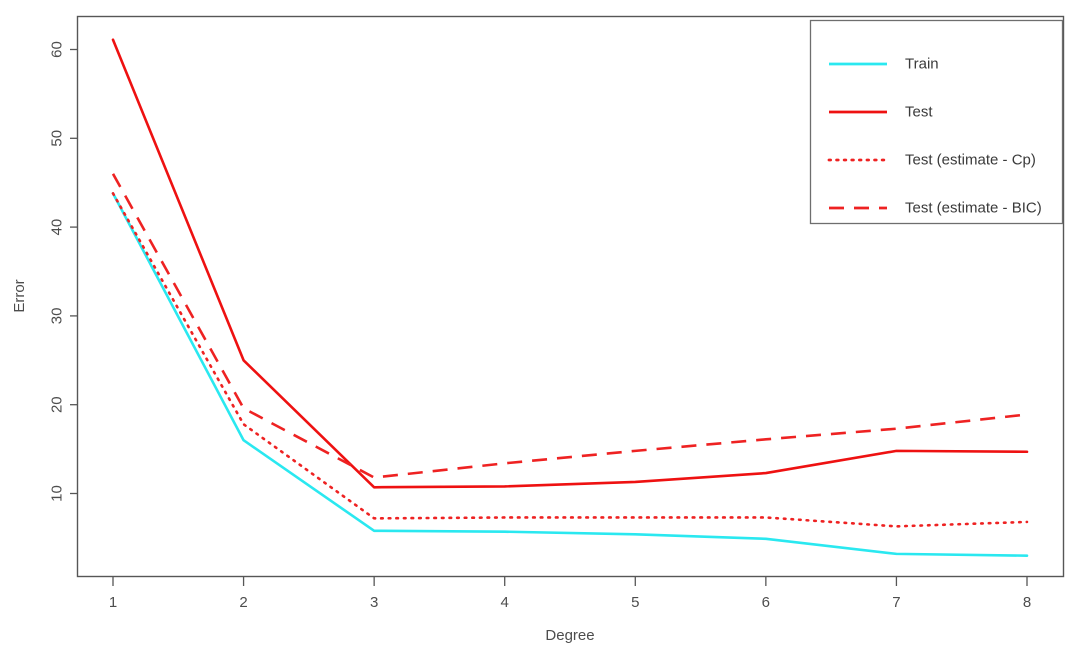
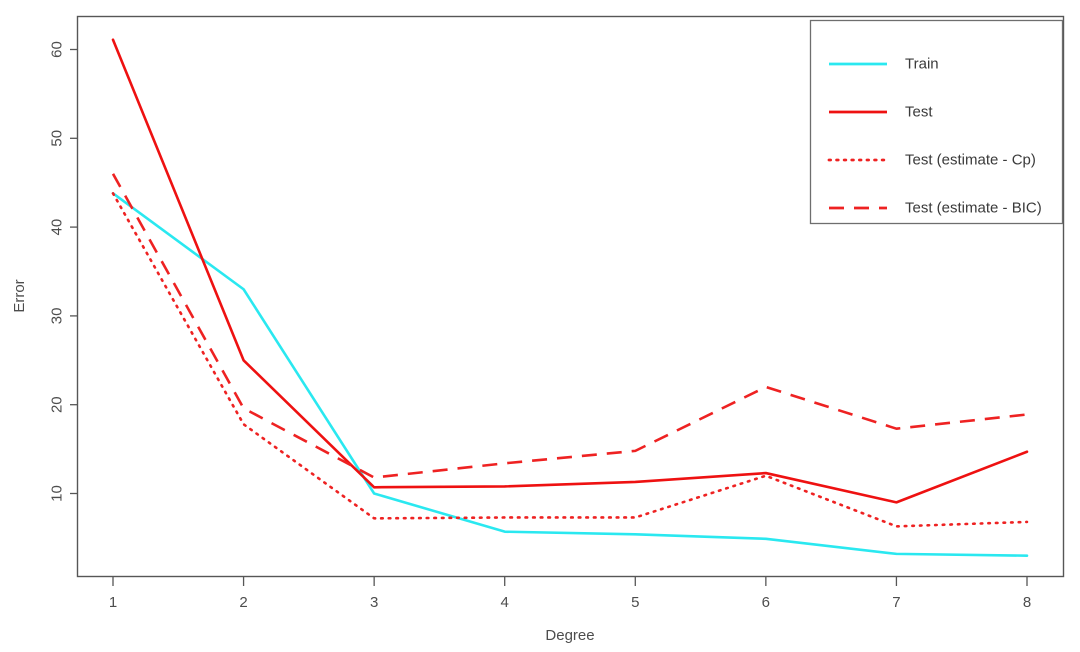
Train/2: 16 -> 33
Train/3: 6 -> 10
Test (estimate - Cp)/6: 7 -> 12
Test (estimate - BIC)/6: 16 -> 22
Test/7: 15 -> 9
